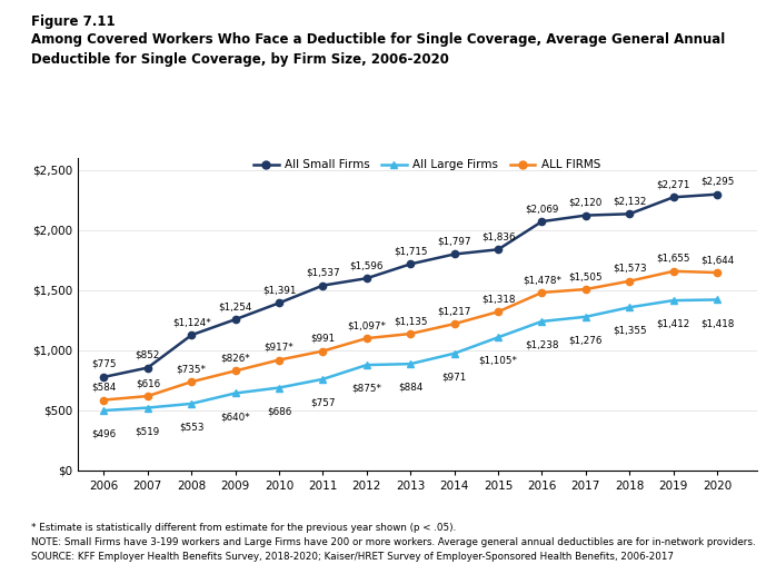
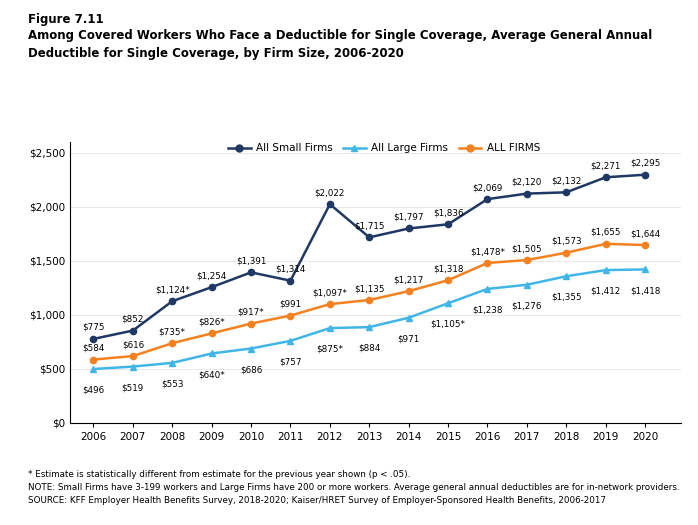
All Small Firms/2011: $1,537 -> $1,314
All Small Firms/2012: $1,596 -> $2,022
